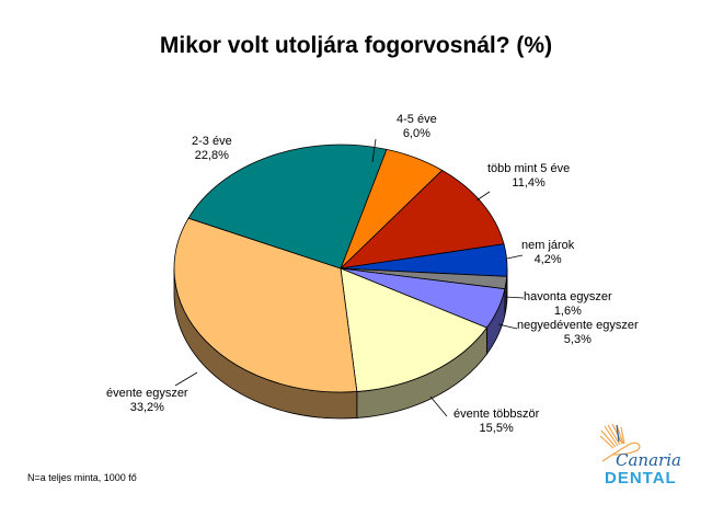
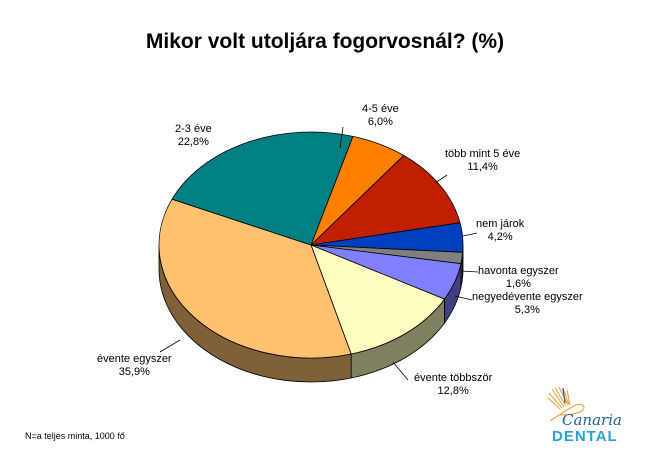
évente többször: 15,5% -> 12,8%
évente egyszer: 33,2% -> 35,9%
